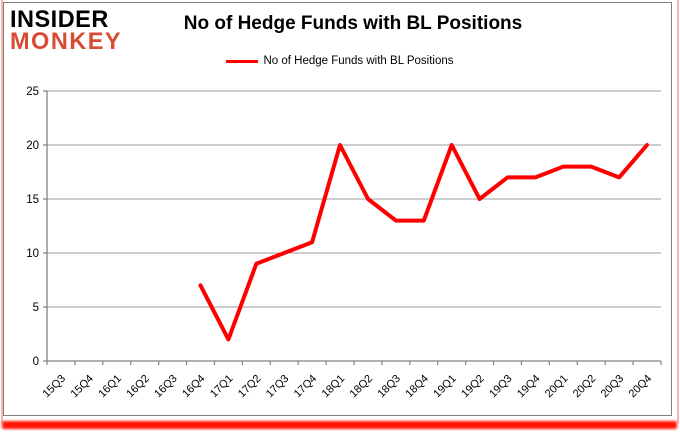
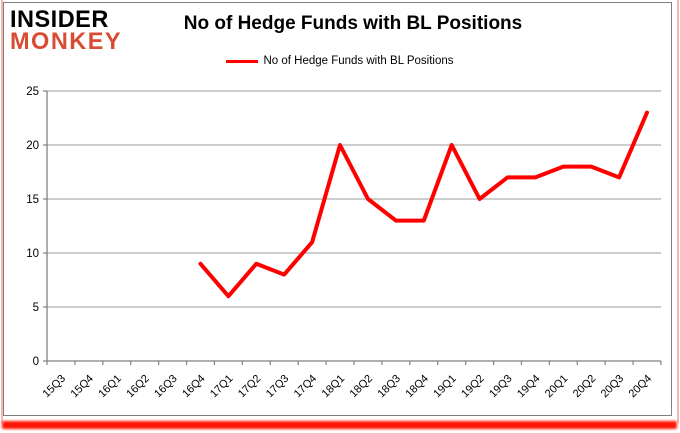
16Q4: 7 -> 9
17Q1: 2 -> 6
17Q3: 10 -> 8
20Q4: 20 -> 23
